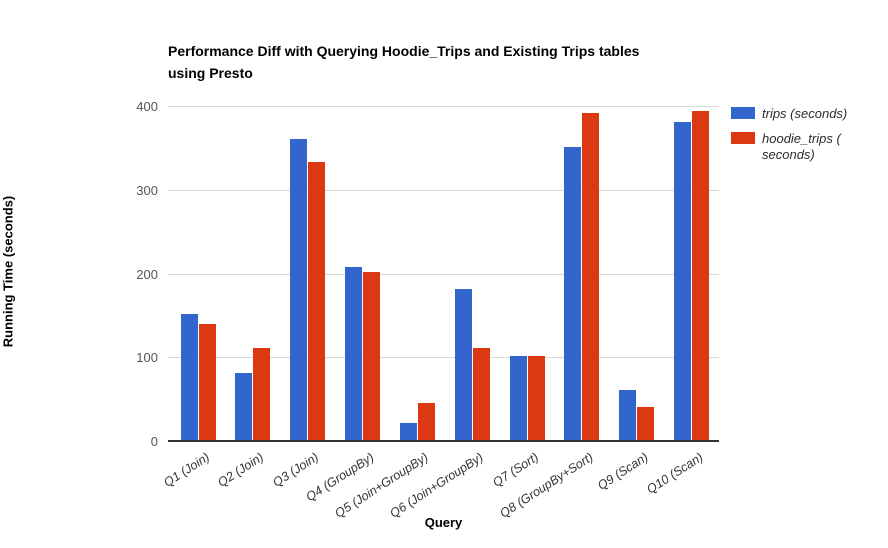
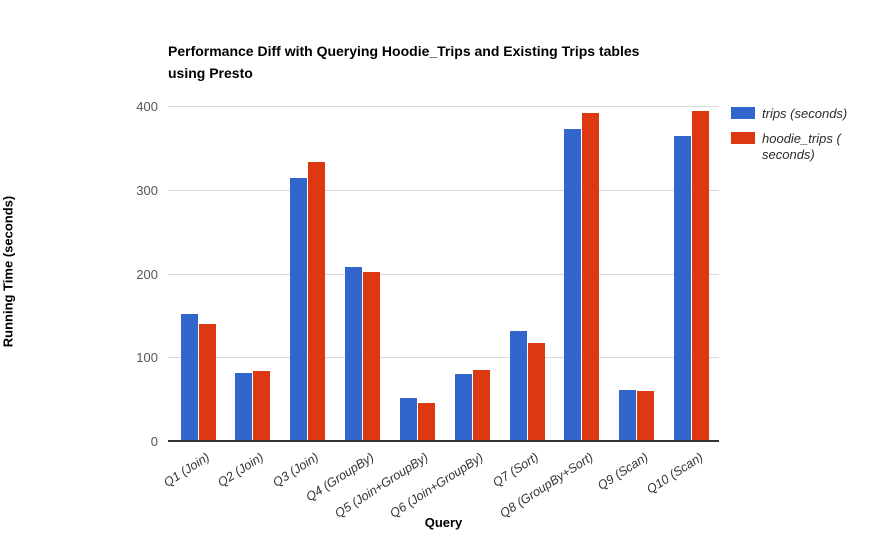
hoodie_trips (seconds)/Q2 (Join): 110 -> 80
trips (seconds)/Q3 (Join): 360 -> 310
trips (seconds)/Q5 (Join+GroupBy): 20 -> 50
trips (seconds)/Q6 (Join+GroupBy): 180 -> 80
hoodie_trips (seconds)/Q6 (Join+GroupBy): 110 -> 80
trips (seconds)/Q7 (Sort): 100 -> 130
hoodie_trips (seconds)/Q7 (Sort): 100 -> 120
trips (seconds)/Q8 (GroupBy+Sort): 350 -> 370
hoodie_trips (seconds)/Q9 (Scan): 40 -> 60
trips (seconds)/Q10 (Scan): 380 -> 360
